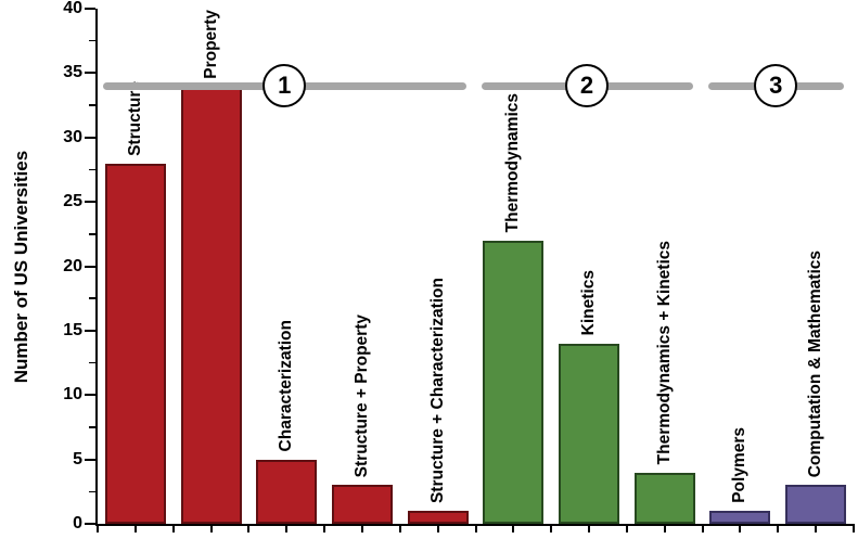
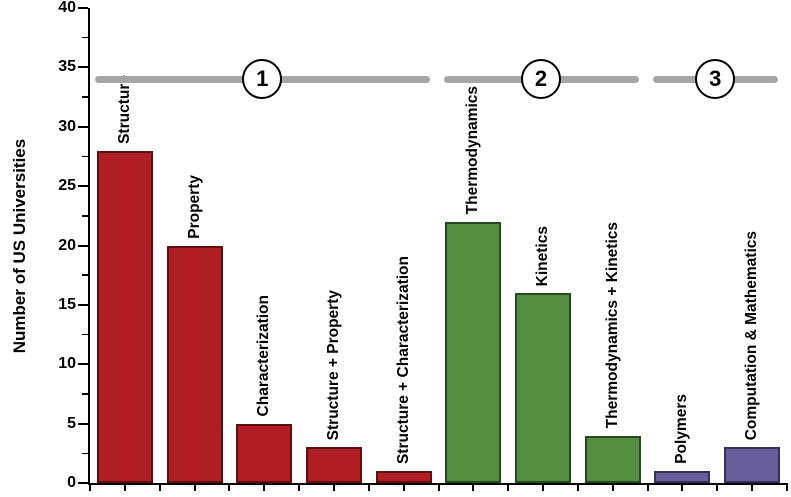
Property: 34 -> 20
Kinetics: 14 -> 16
